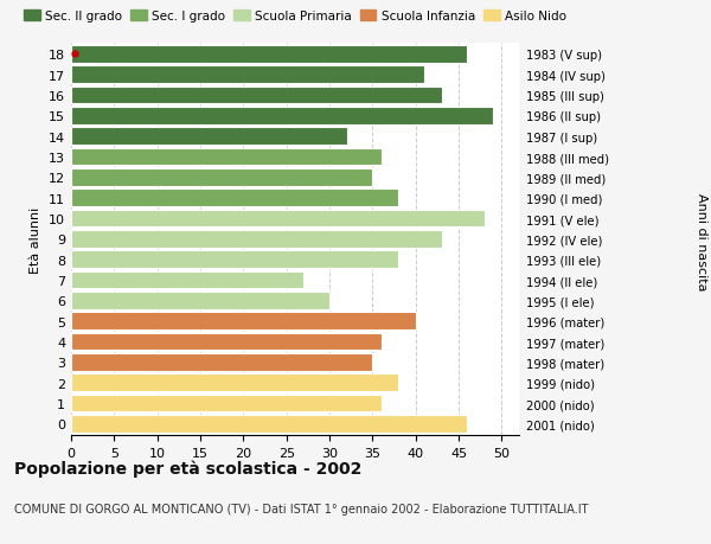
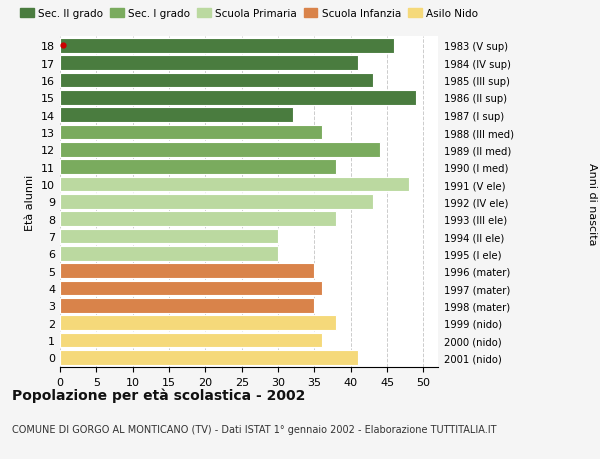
12: 35 -> 44
7: 27 -> 30
5: 40 -> 35
0: 46 -> 41
